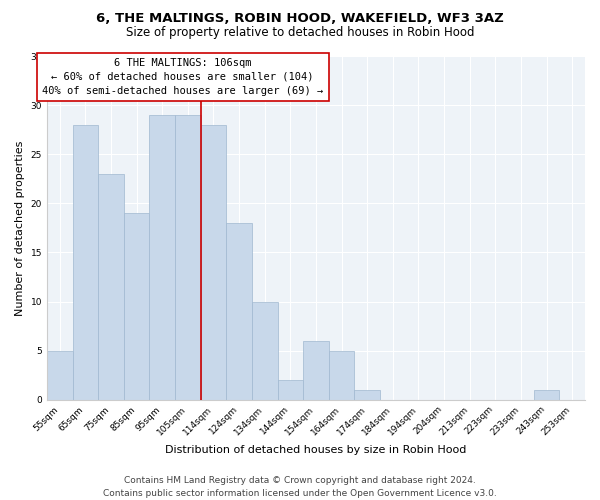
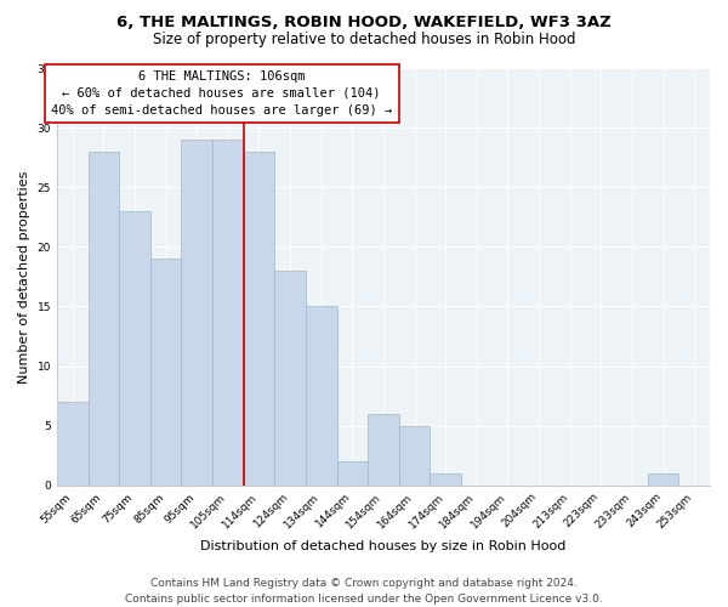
55sqm: 5 -> 7
134sqm: 10 -> 15
